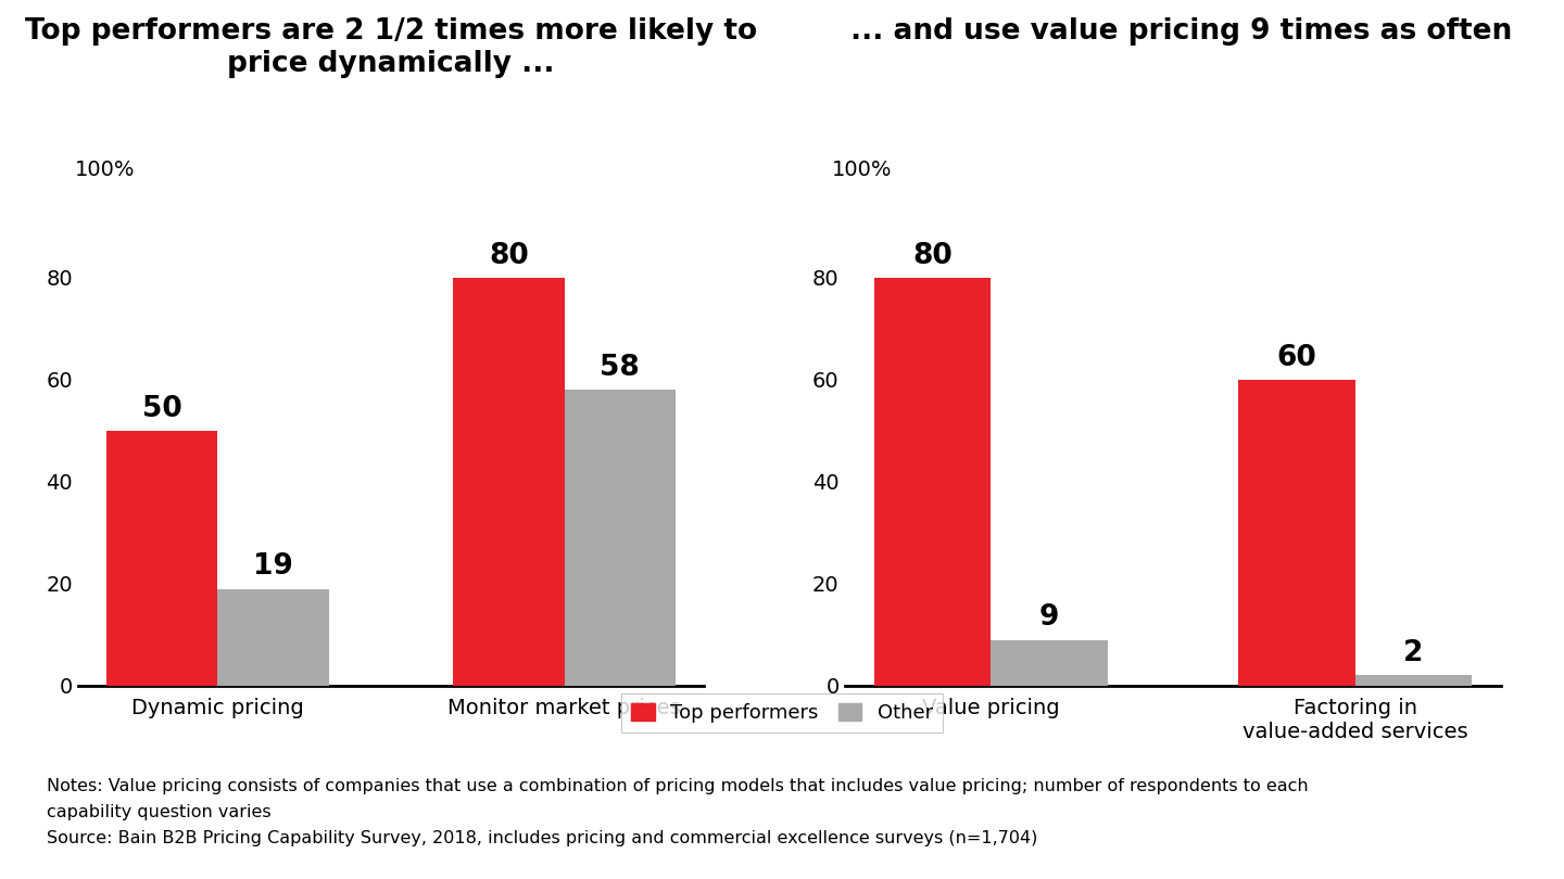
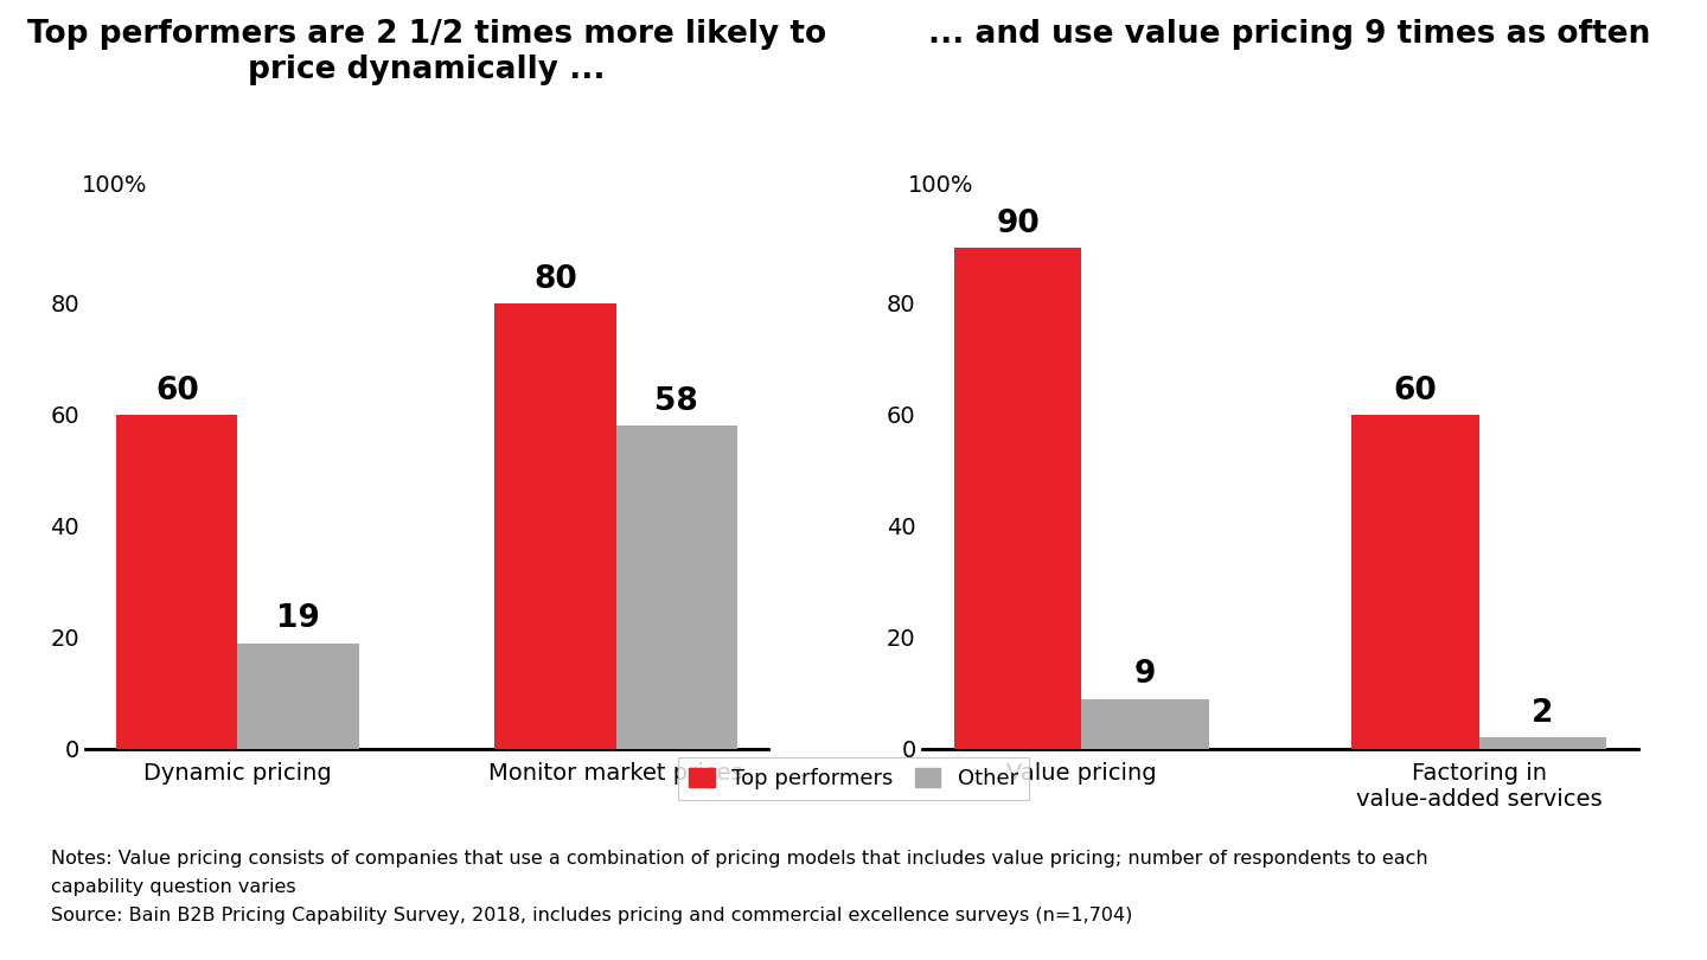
Top performers/Dynamic pricing: 50 -> 60
Top performers/Value pricing: 80 -> 90
